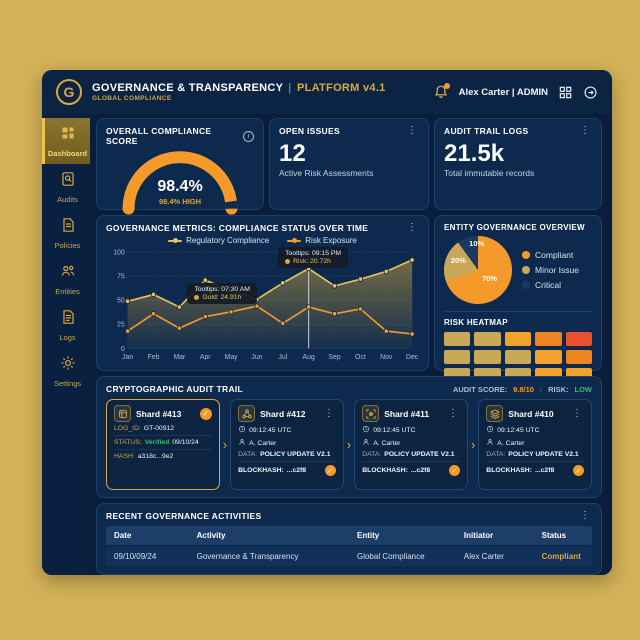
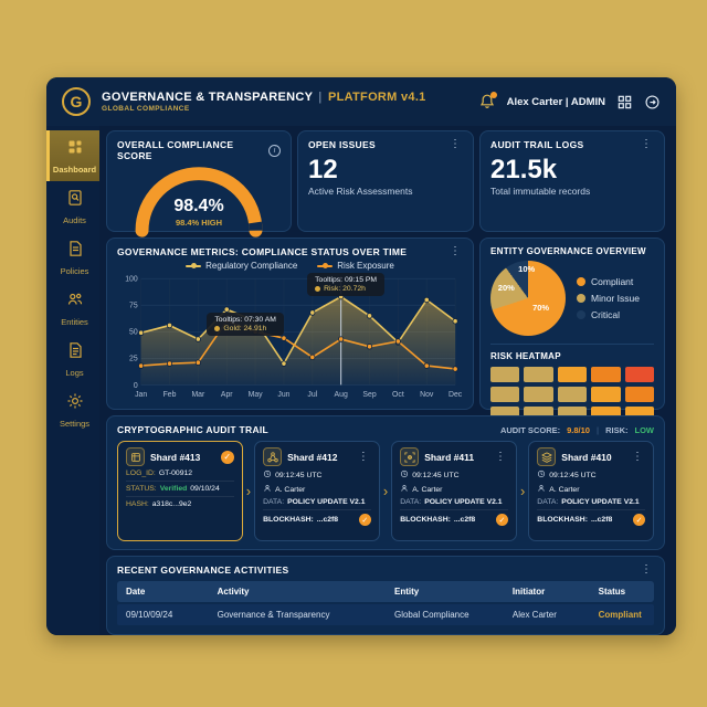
Risk Exposure/Feb: 40 -> 20
Risk Exposure/Apr: 30 -> 60
Risk Exposure/May: 40 -> 50
Regulatory Compliance/Jun: 50 -> 20
Regulatory Compliance/Oct: 70 -> 40
Regulatory Compliance/Dec: 90 -> 60
